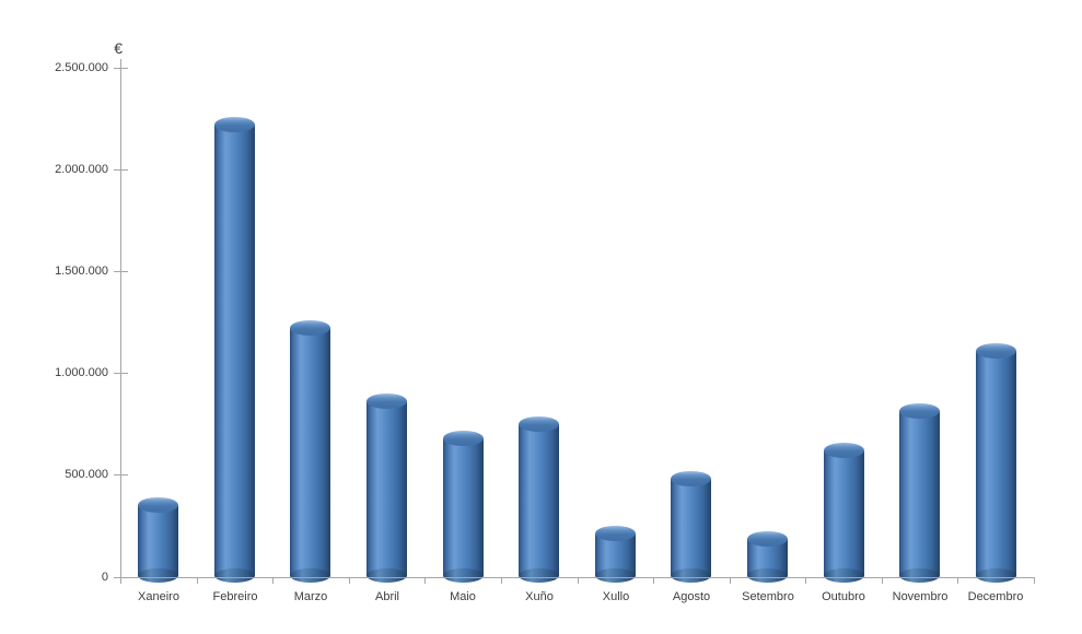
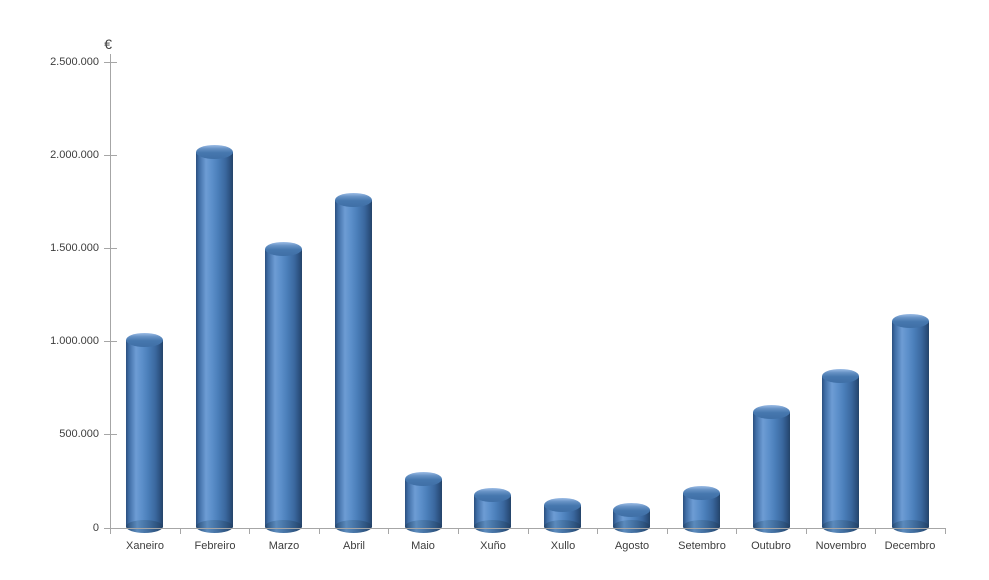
Xaneiro: 350000 -> 1000000
Febreiro: 2220000 -> 2020000
Marzo: 1220000 -> 1500000
Abril: 860000 -> 1760000
Maio: 680000 -> 260000
Xuño: 750000 -> 180000
Xullo: 210000 -> 120000
Agosto: 480000 -> 100000
